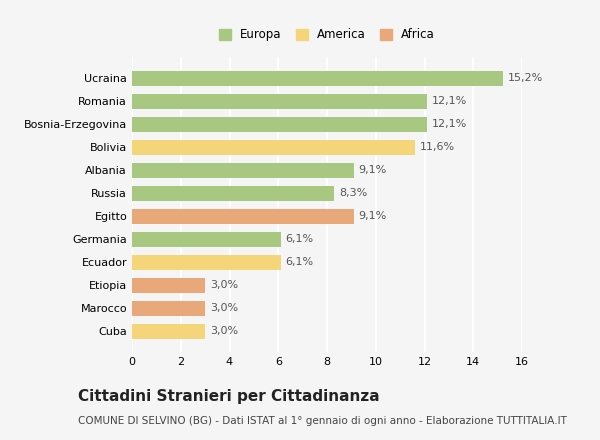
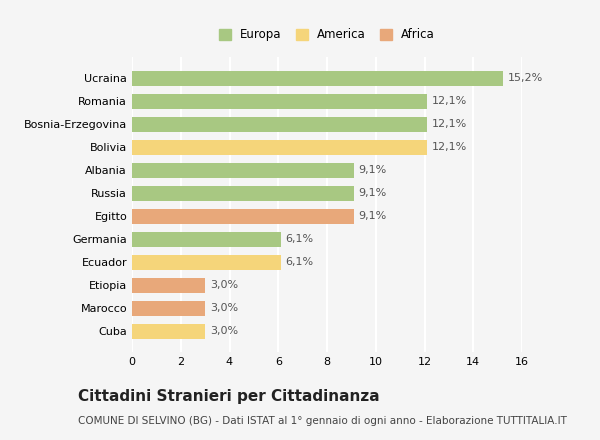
Bolivia: 11,6% -> 12,1%
Russia: 8,3% -> 9,1%
